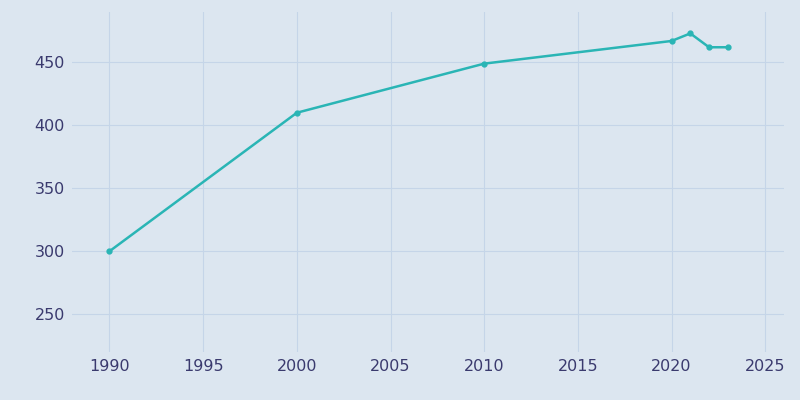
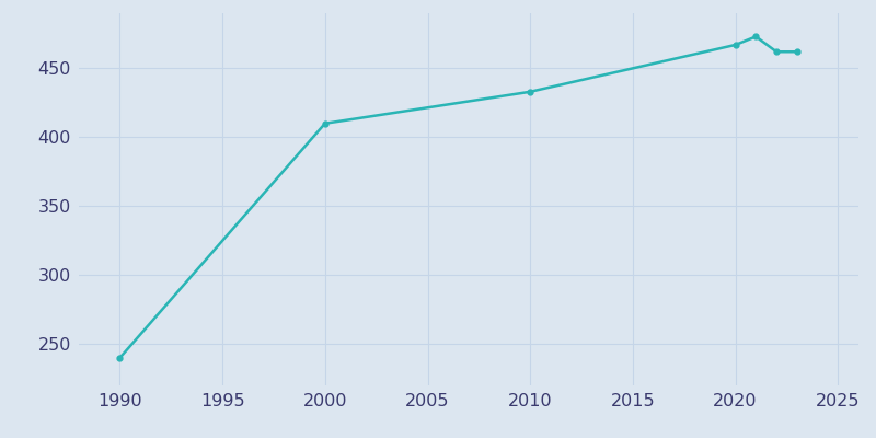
1990: 300 -> 240
2010: 449 -> 433
